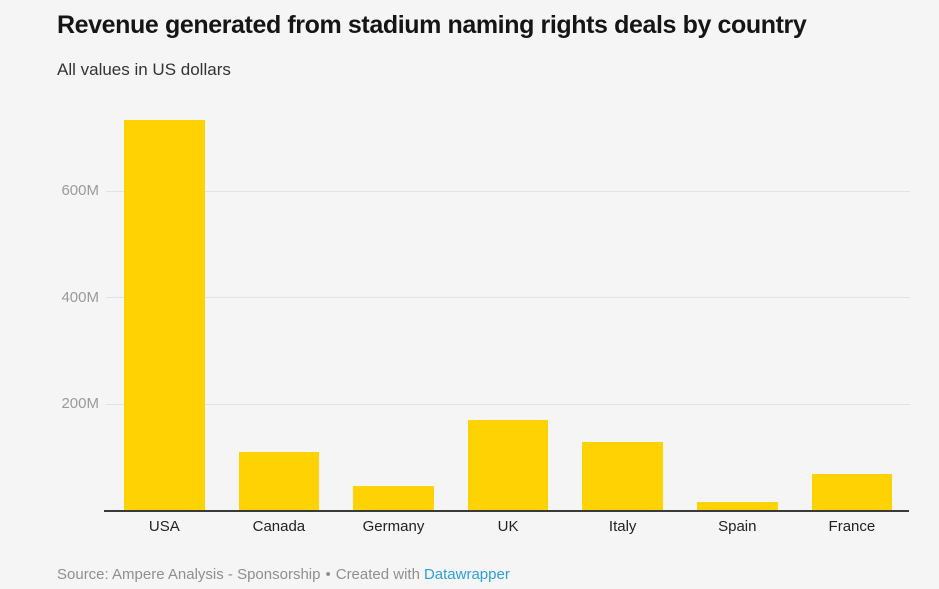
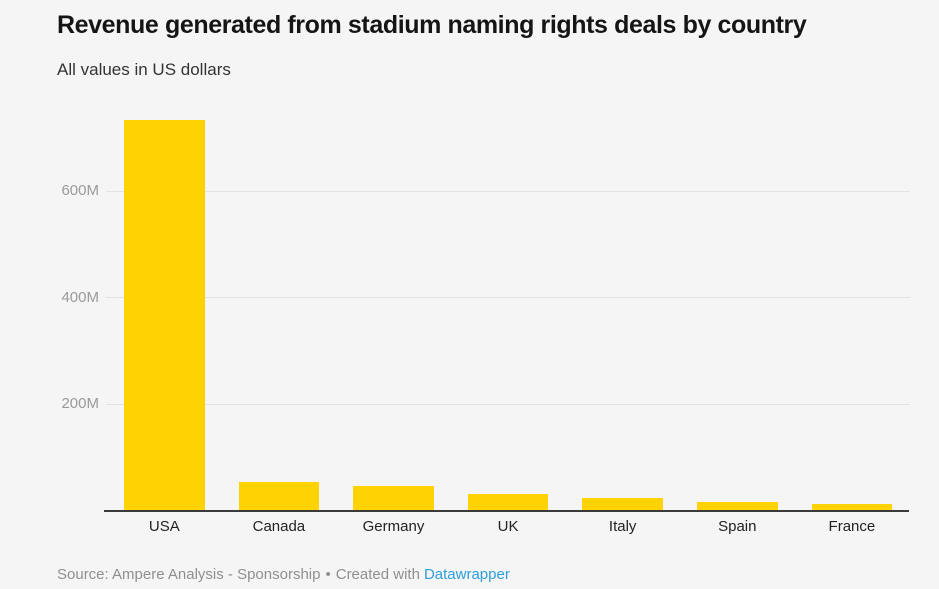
Canada: 110M -> 50M
UK: 170M -> 30M
Italy: 130M -> 20M
France: 70M -> 10M
